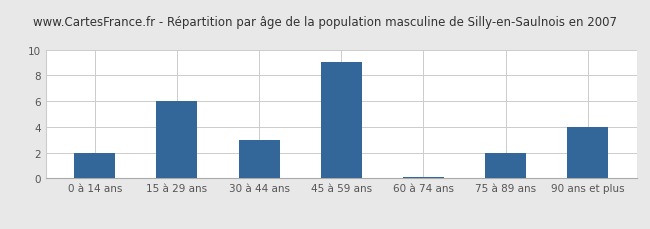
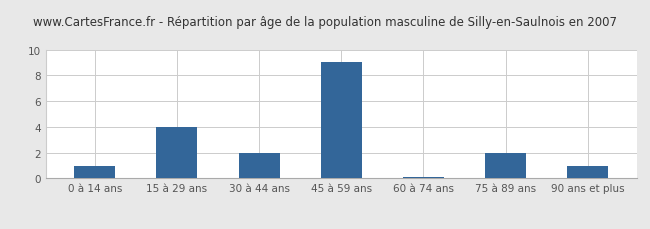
0 à 14 ans: 2.0 -> 1.0
15 à 29 ans: 6.0 -> 4.0
30 à 44 ans: 3.0 -> 2.0
90 ans et plus: 4.0 -> 1.0
